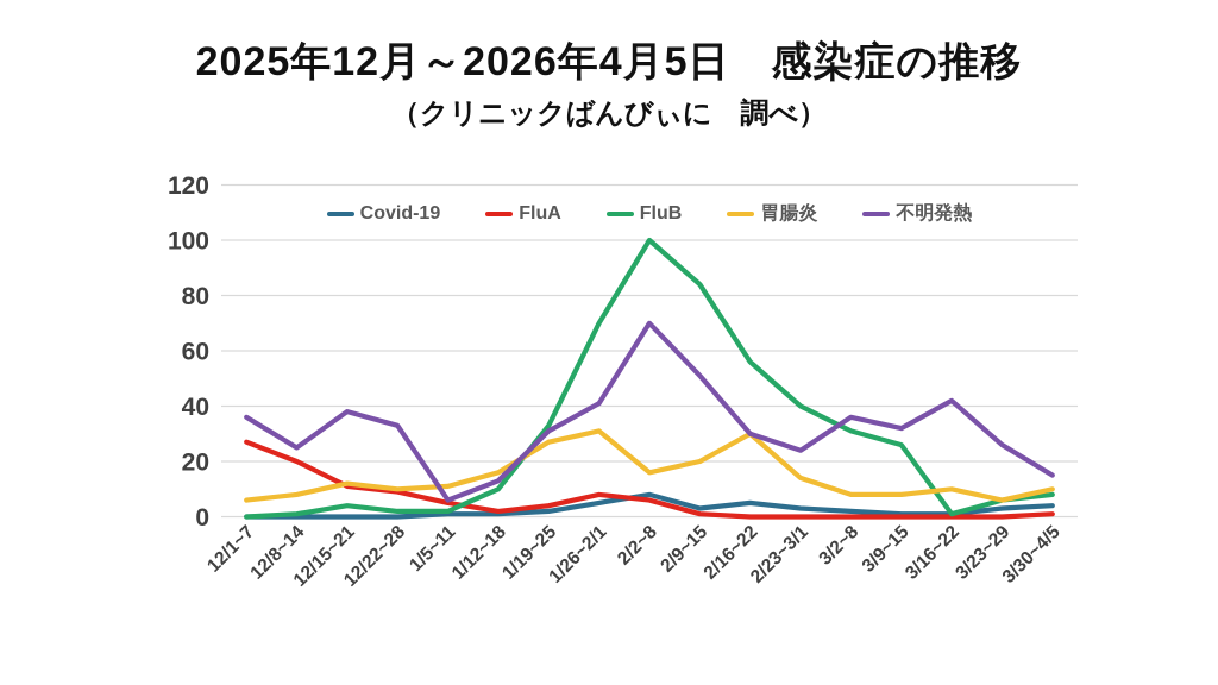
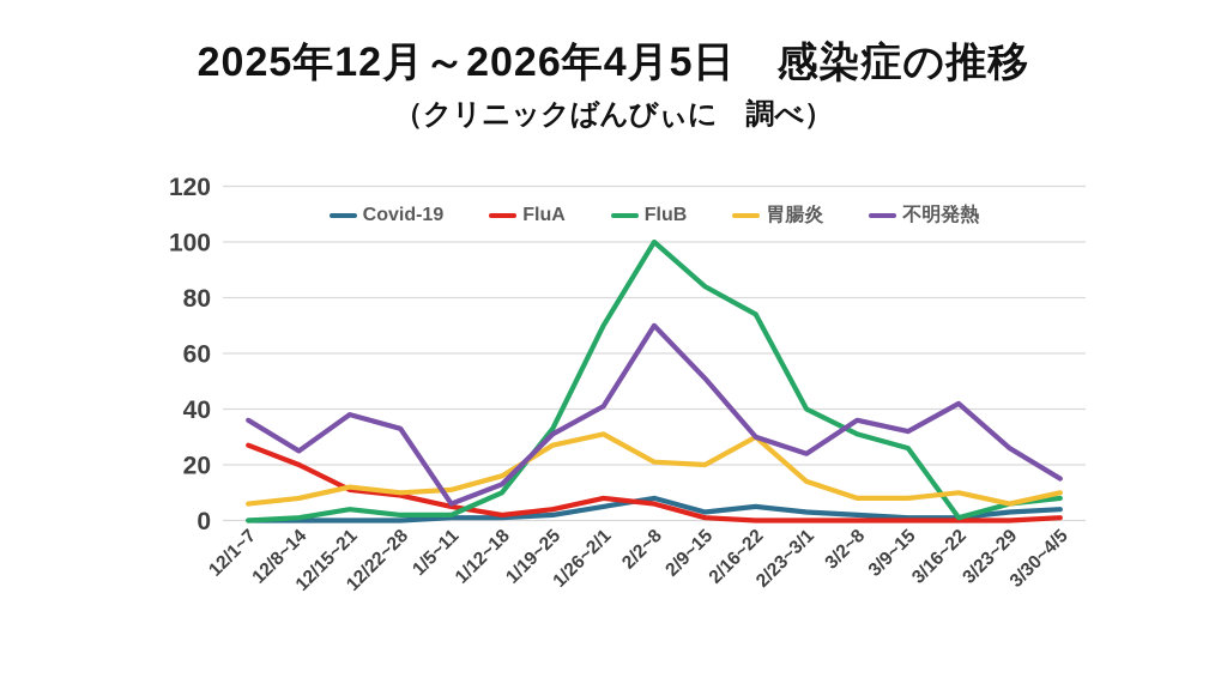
胃腸炎/2/2~8: 16 -> 21
FluB/2/16~22: 56 -> 74
